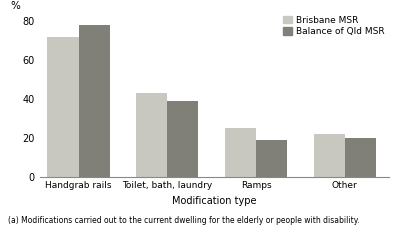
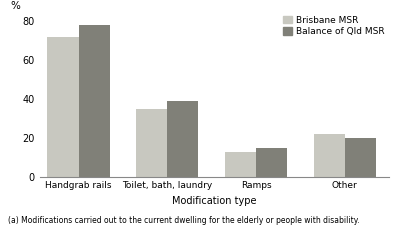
Brisbane MSR/Toilet, bath, laundry: 43 -> 35
Brisbane MSR/Ramps: 25 -> 13
Balance of Qld MSR/Ramps: 19 -> 15
